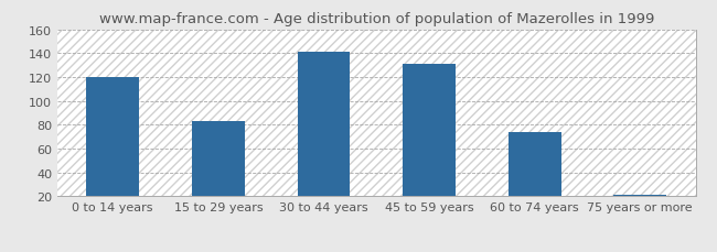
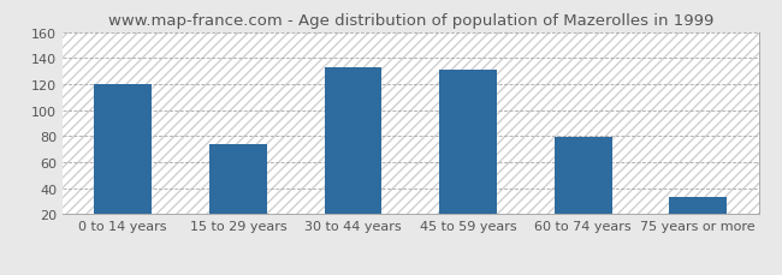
15 to 29 years: 83 -> 74
30 to 44 years: 141 -> 133
60 to 74 years: 74 -> 79
75 years or more: 21 -> 33
